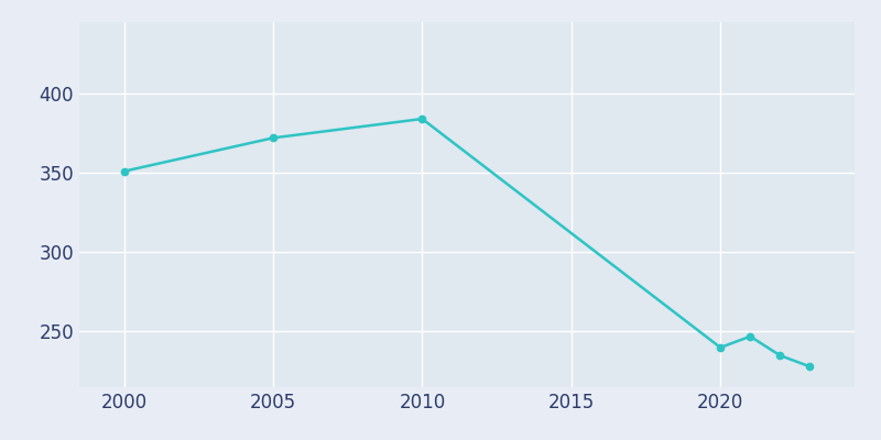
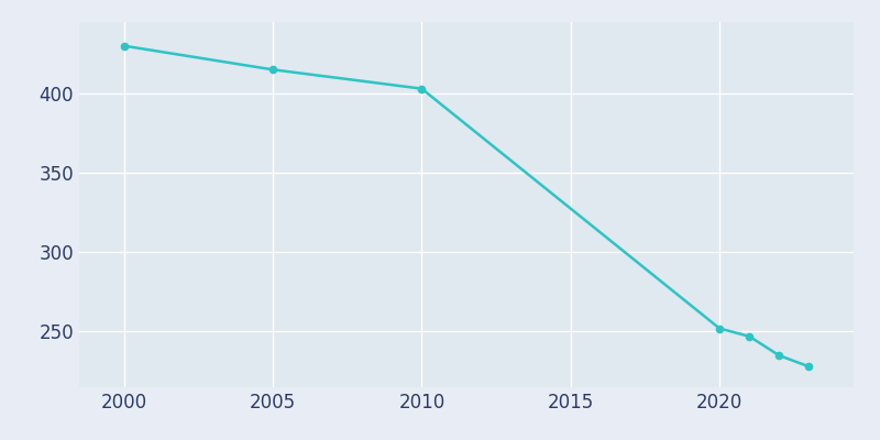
2000: 351 -> 430
2005: 372 -> 415
2010: 384 -> 403
2020: 240 -> 252
